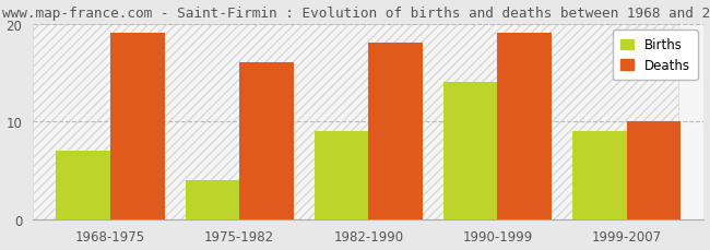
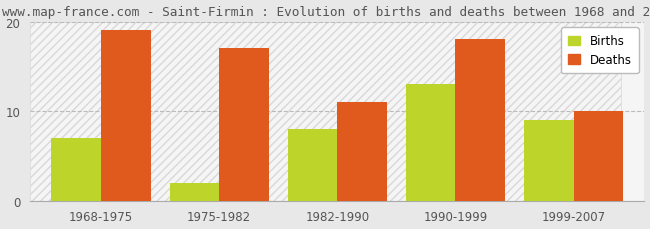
Births/1975-1982: 4 -> 2
Deaths/1975-1982: 16 -> 17
Births/1982-1990: 9 -> 8
Deaths/1982-1990: 18 -> 11
Births/1990-1999: 14 -> 13
Deaths/1990-1999: 19 -> 18
